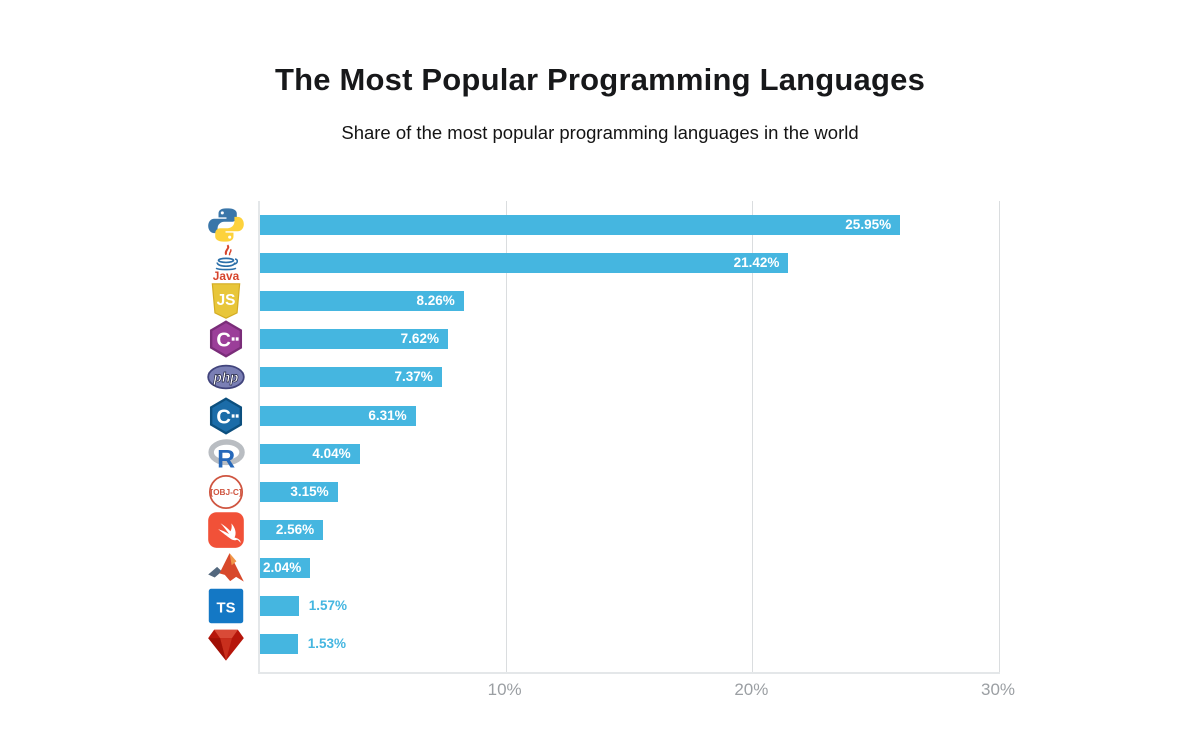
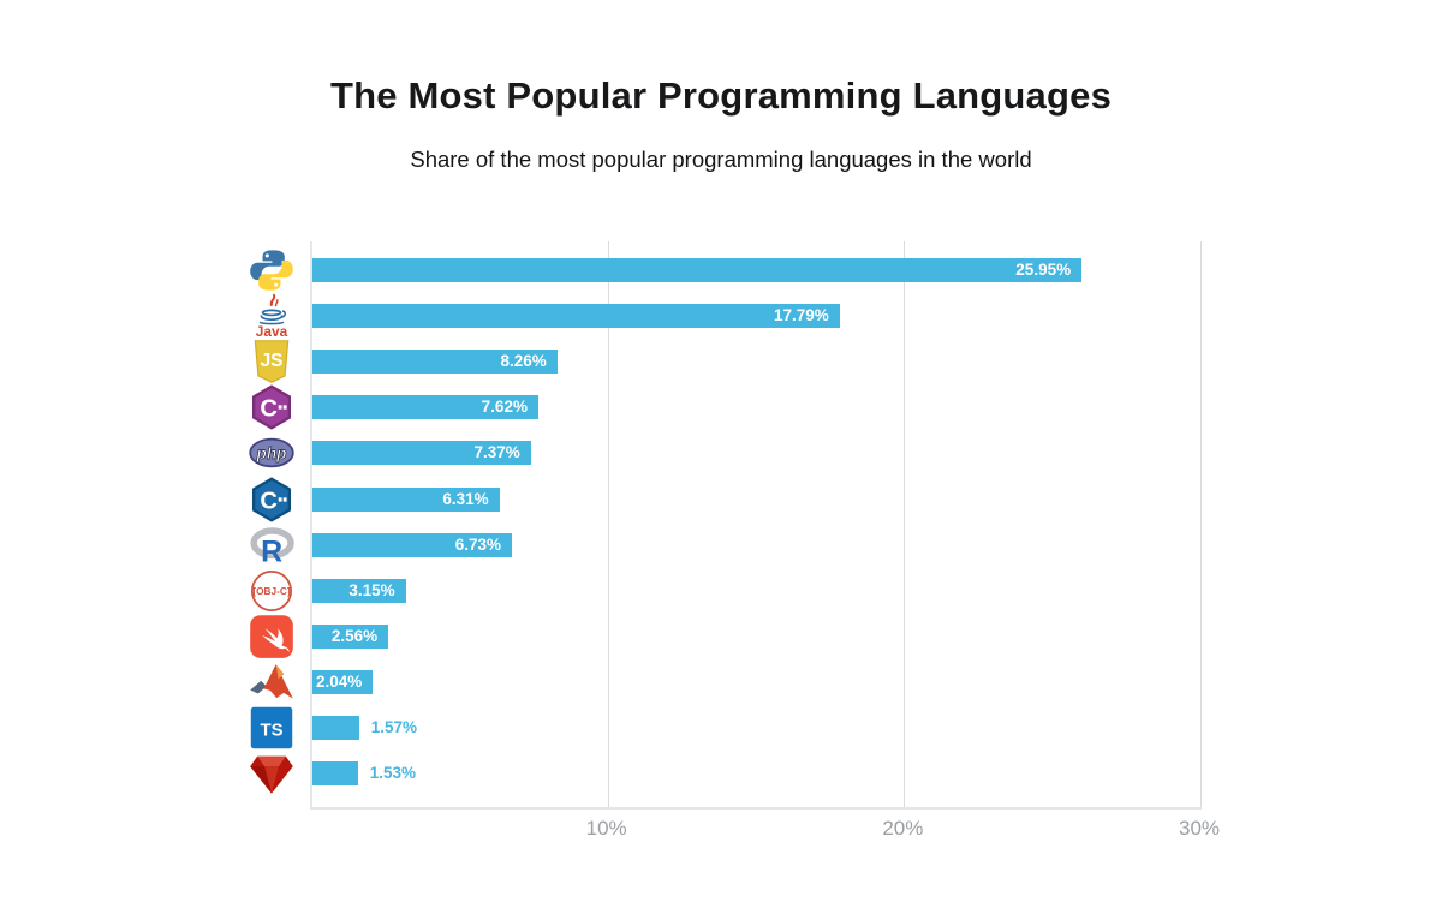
Java: 21.42% -> 17.79%
R: 4.04% -> 6.73%
